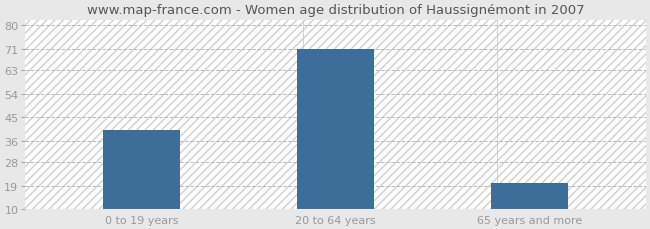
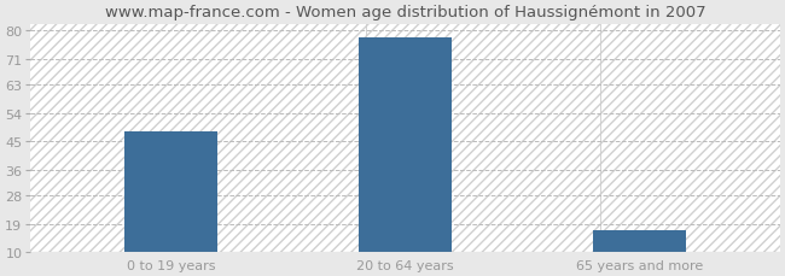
0 to 19 years: 40 -> 48
20 to 64 years: 71 -> 78
65 years and more: 20 -> 17
